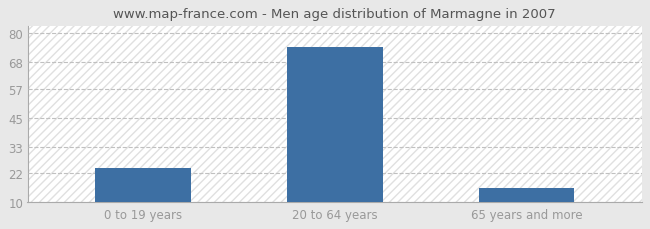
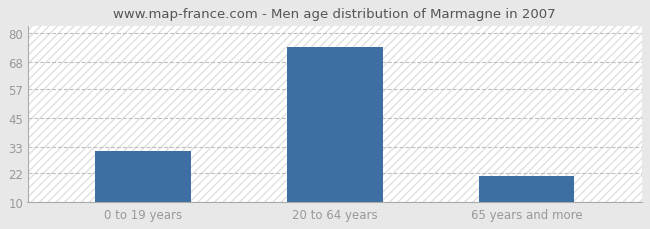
0 to 19 years: 24 -> 31
65 years and more: 16 -> 21
